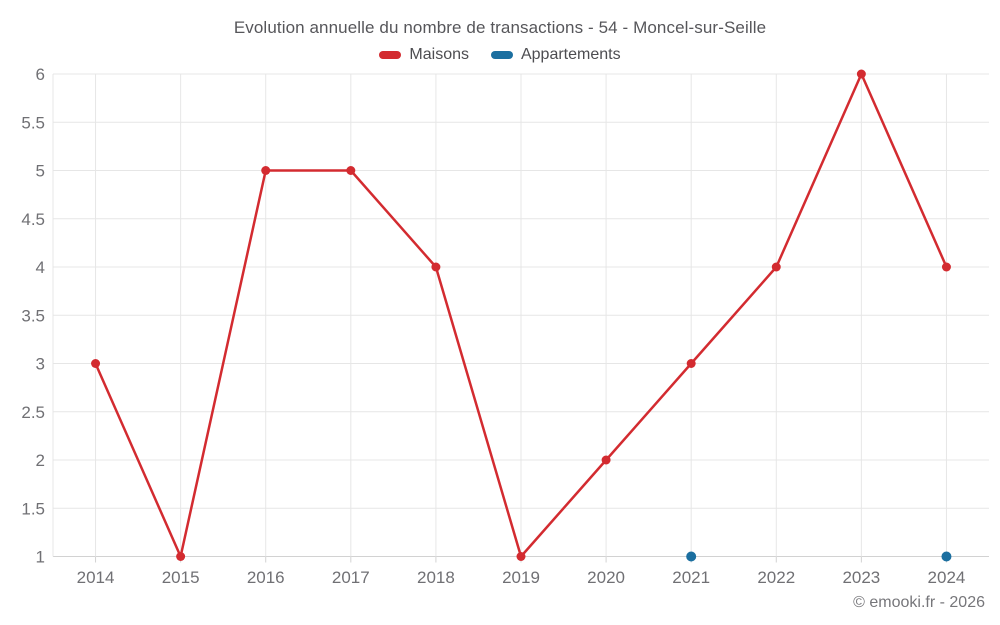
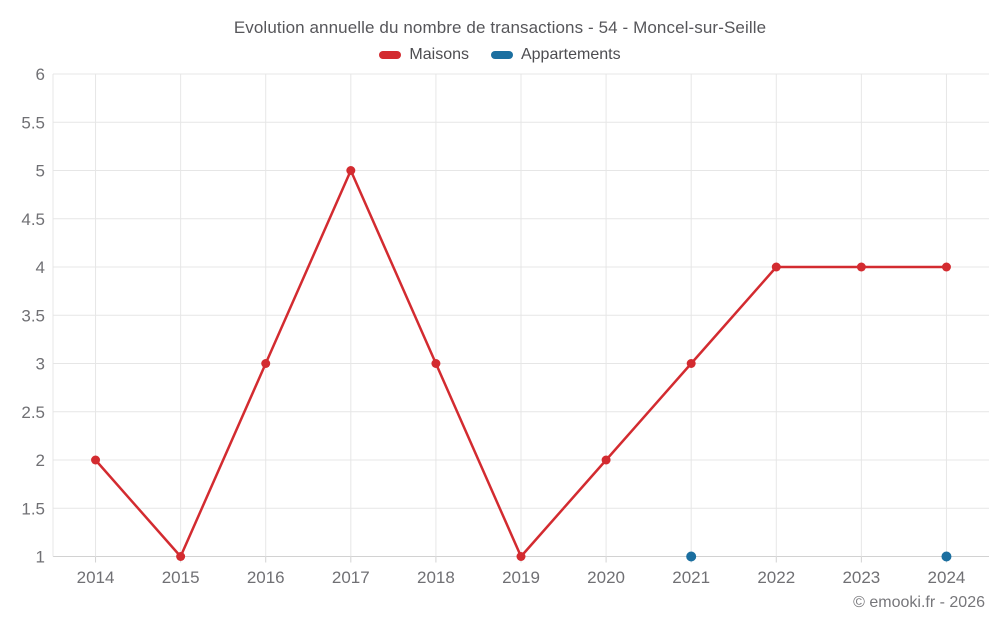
Maisons/2014: 3 -> 2
Maisons/2016: 5 -> 3
Maisons/2018: 4 -> 3
Maisons/2023: 6 -> 4
